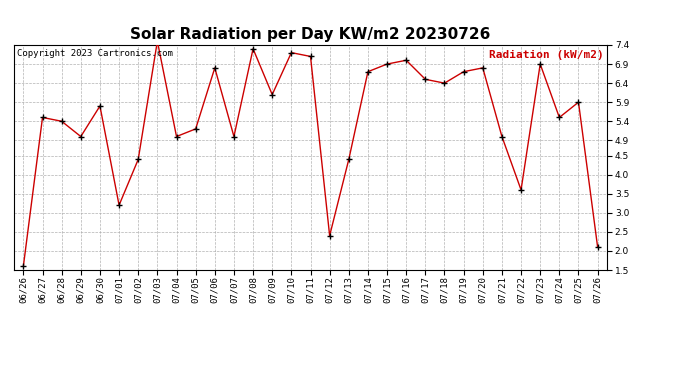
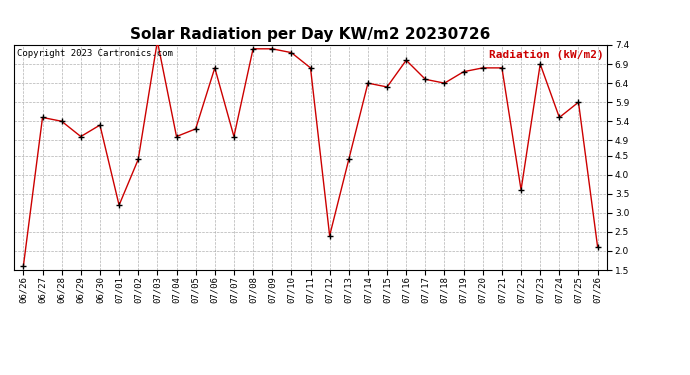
06/30: 5.8 -> 5.3
07/09: 6.1 -> 7.3
07/11: 7.1 -> 6.8
07/14: 6.7 -> 6.4
07/15: 6.9 -> 6.3
07/21: 5.0 -> 6.8
